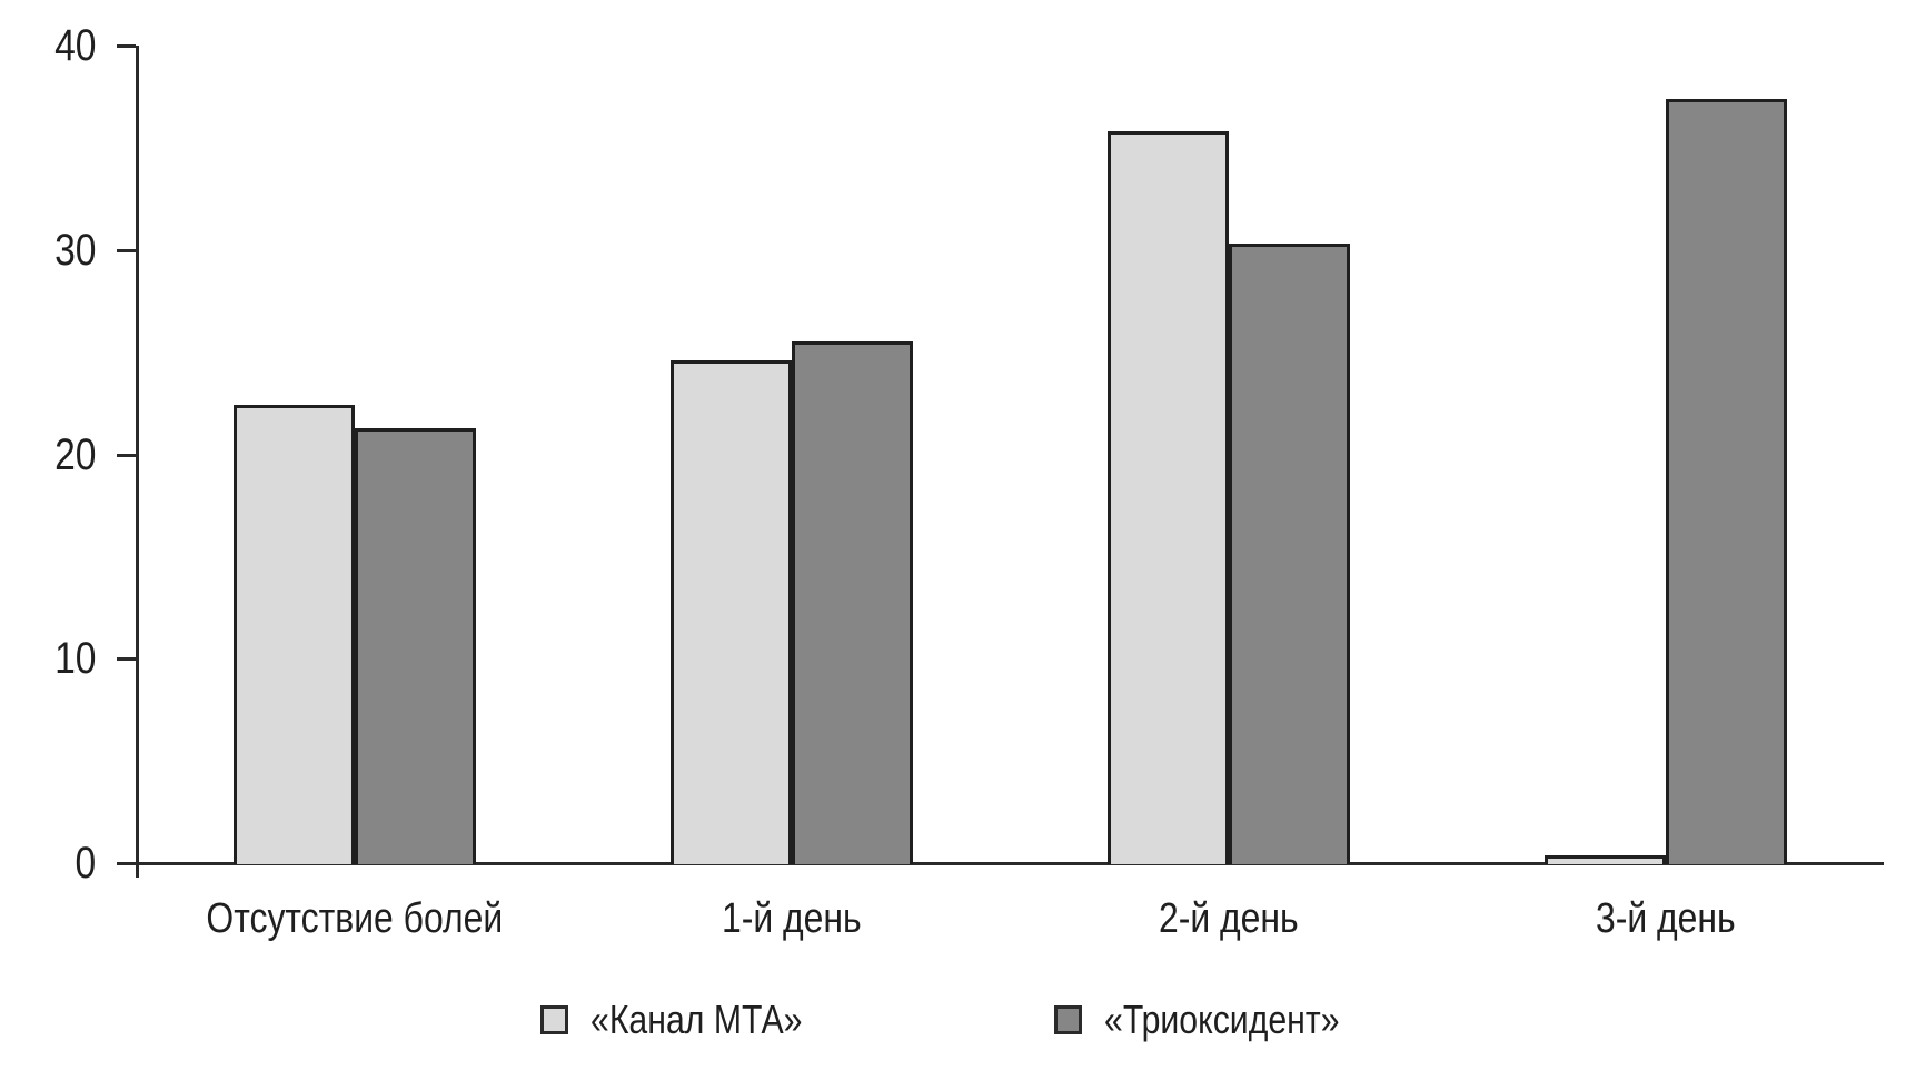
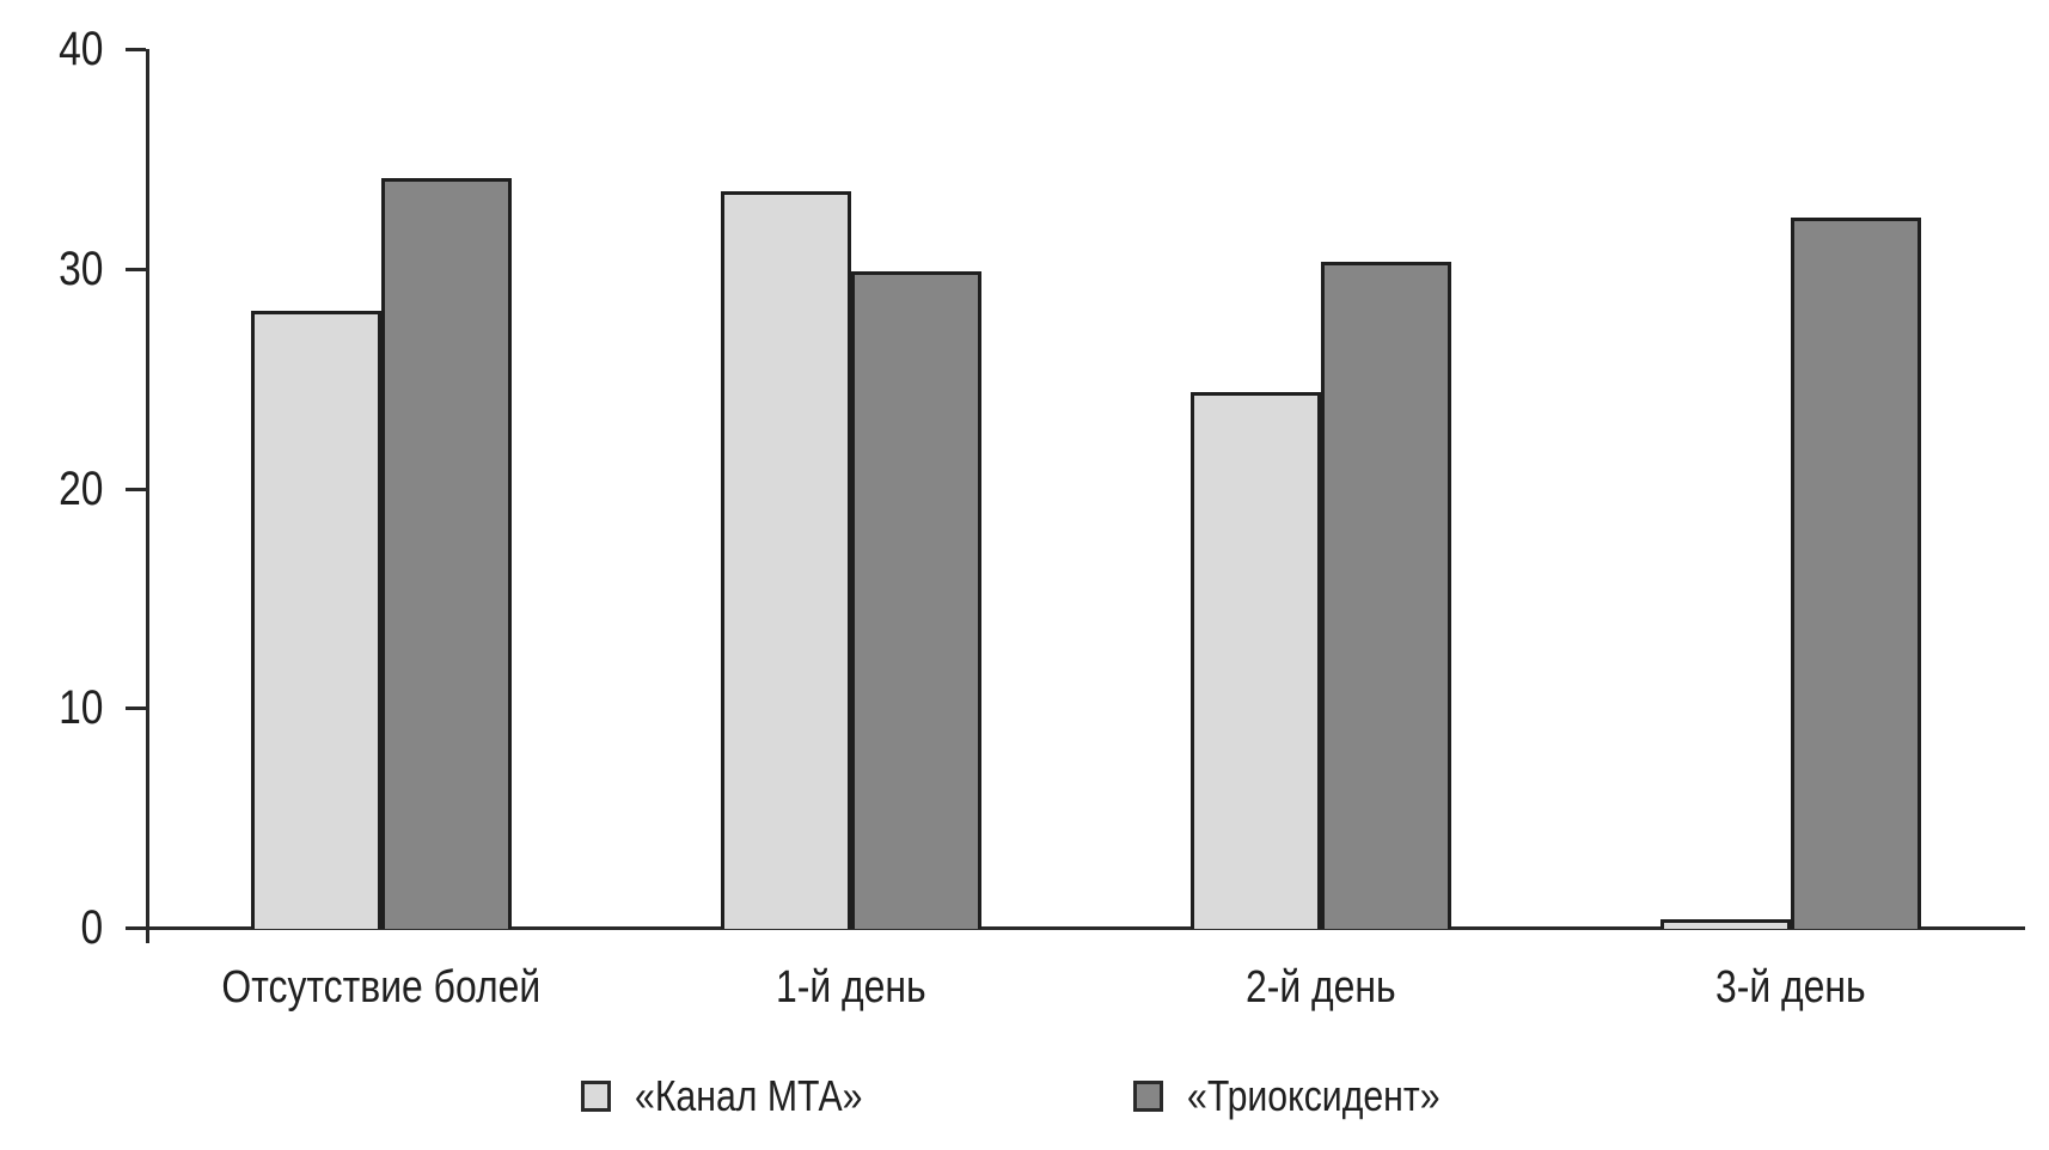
«Канал МТА»/Отсутствие болей: 22.4 -> 28.1
«Триоксидент»/Отсутствие болей: 21.3 -> 34.1
«Канал МТА»/1-й день: 24.6 -> 33.5
«Триоксидент»/1-й день: 25.5 -> 29.9
«Канал МТА»/2-й день: 35.8 -> 24.4
«Триоксидент»/3-й день: 37.4 -> 32.3
